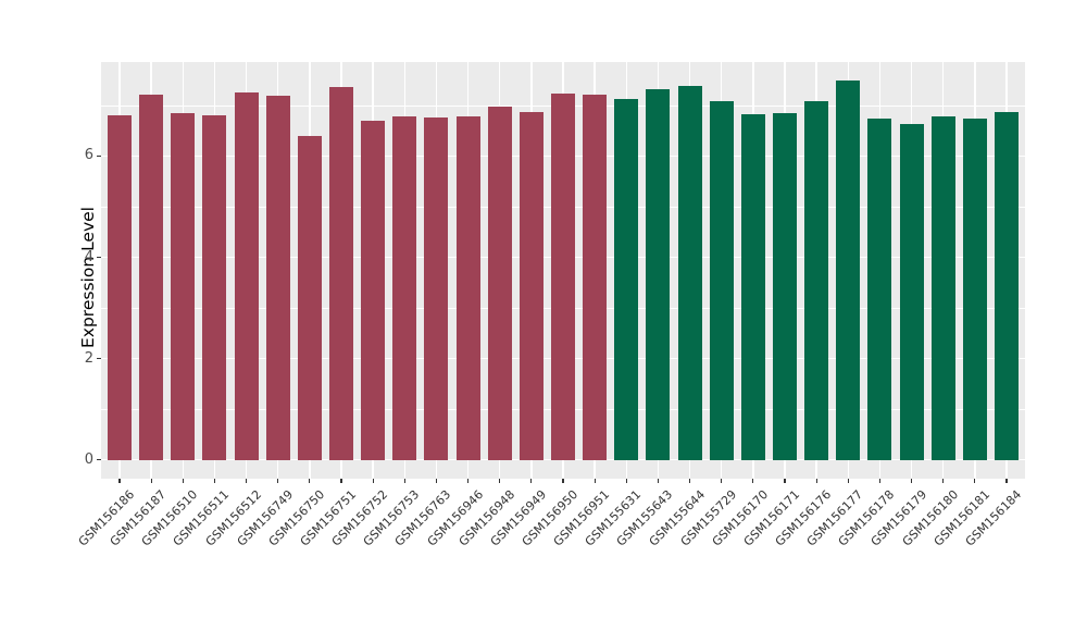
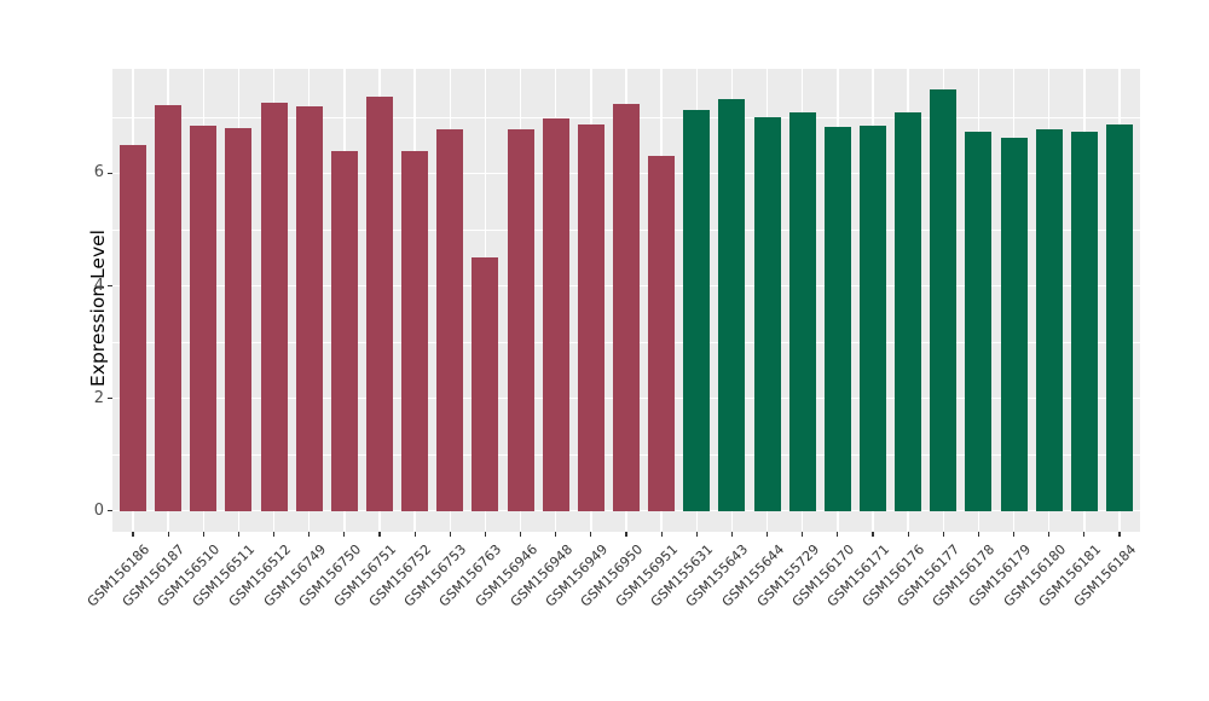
GSM156186: 6.8 -> 6.5
GSM156752: 6.7 -> 6.4
GSM156763: 6.8 -> 4.5
GSM156951: 7.2 -> 6.3
GSM155644: 7.4 -> 7.0
